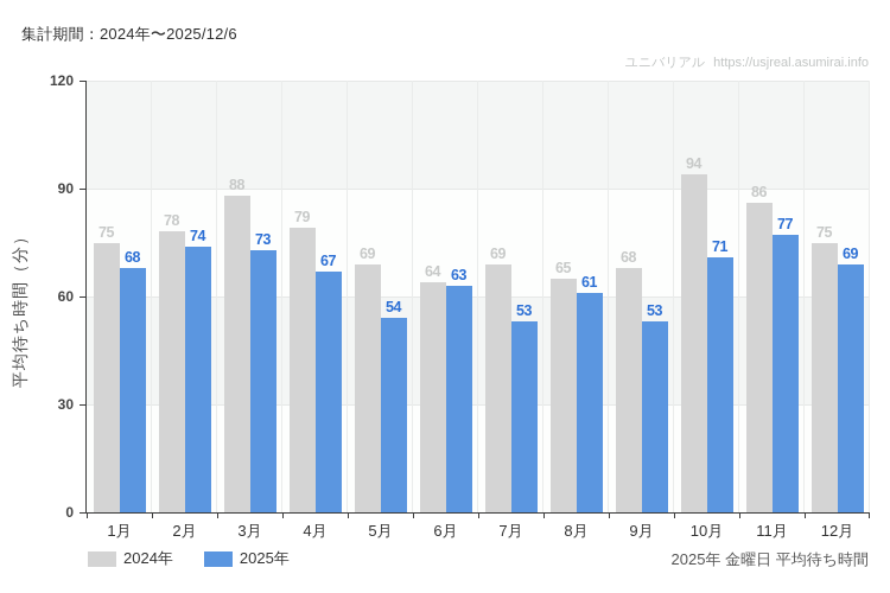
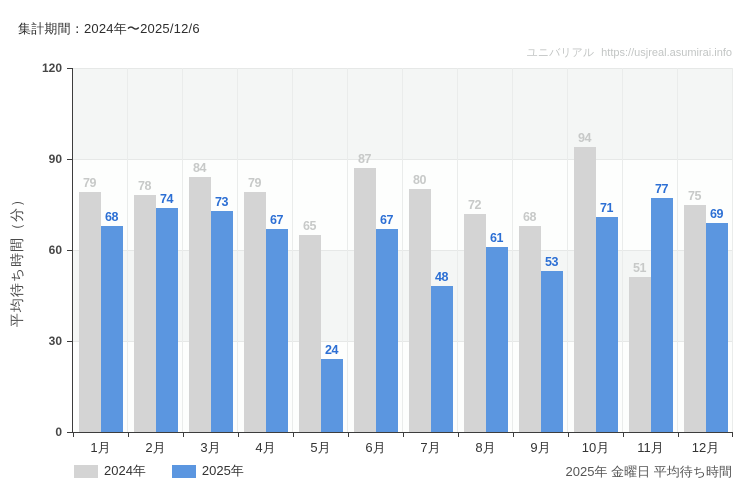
2024年/1月: 75 -> 79
2024年/3月: 88 -> 84
2024年/5月: 69 -> 65
2025年/5月: 54 -> 24
2024年/6月: 64 -> 87
2025年/6月: 63 -> 67
2024年/7月: 69 -> 80
2025年/7月: 53 -> 48
2024年/8月: 65 -> 72
2024年/11月: 86 -> 51
